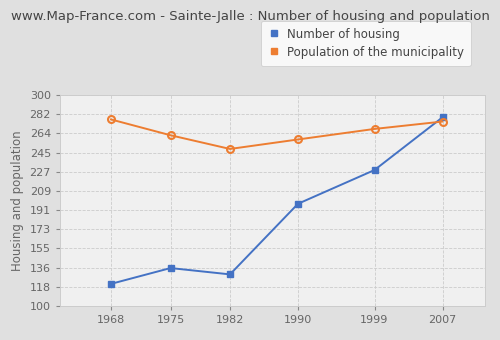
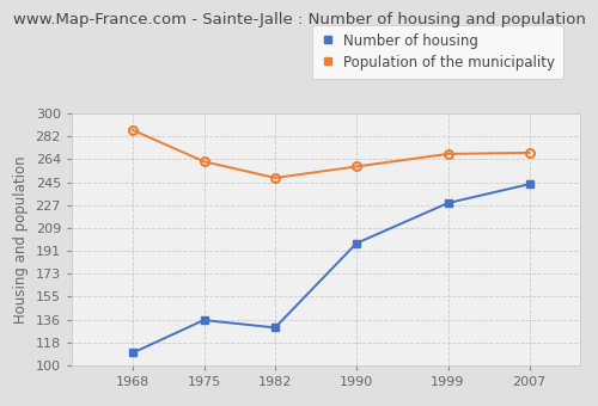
Number of housing/1968: 121 -> 110
Population of the municipality/1968: 277 -> 287
Number of housing/2007: 279 -> 244
Population of the municipality/2007: 275 -> 269
